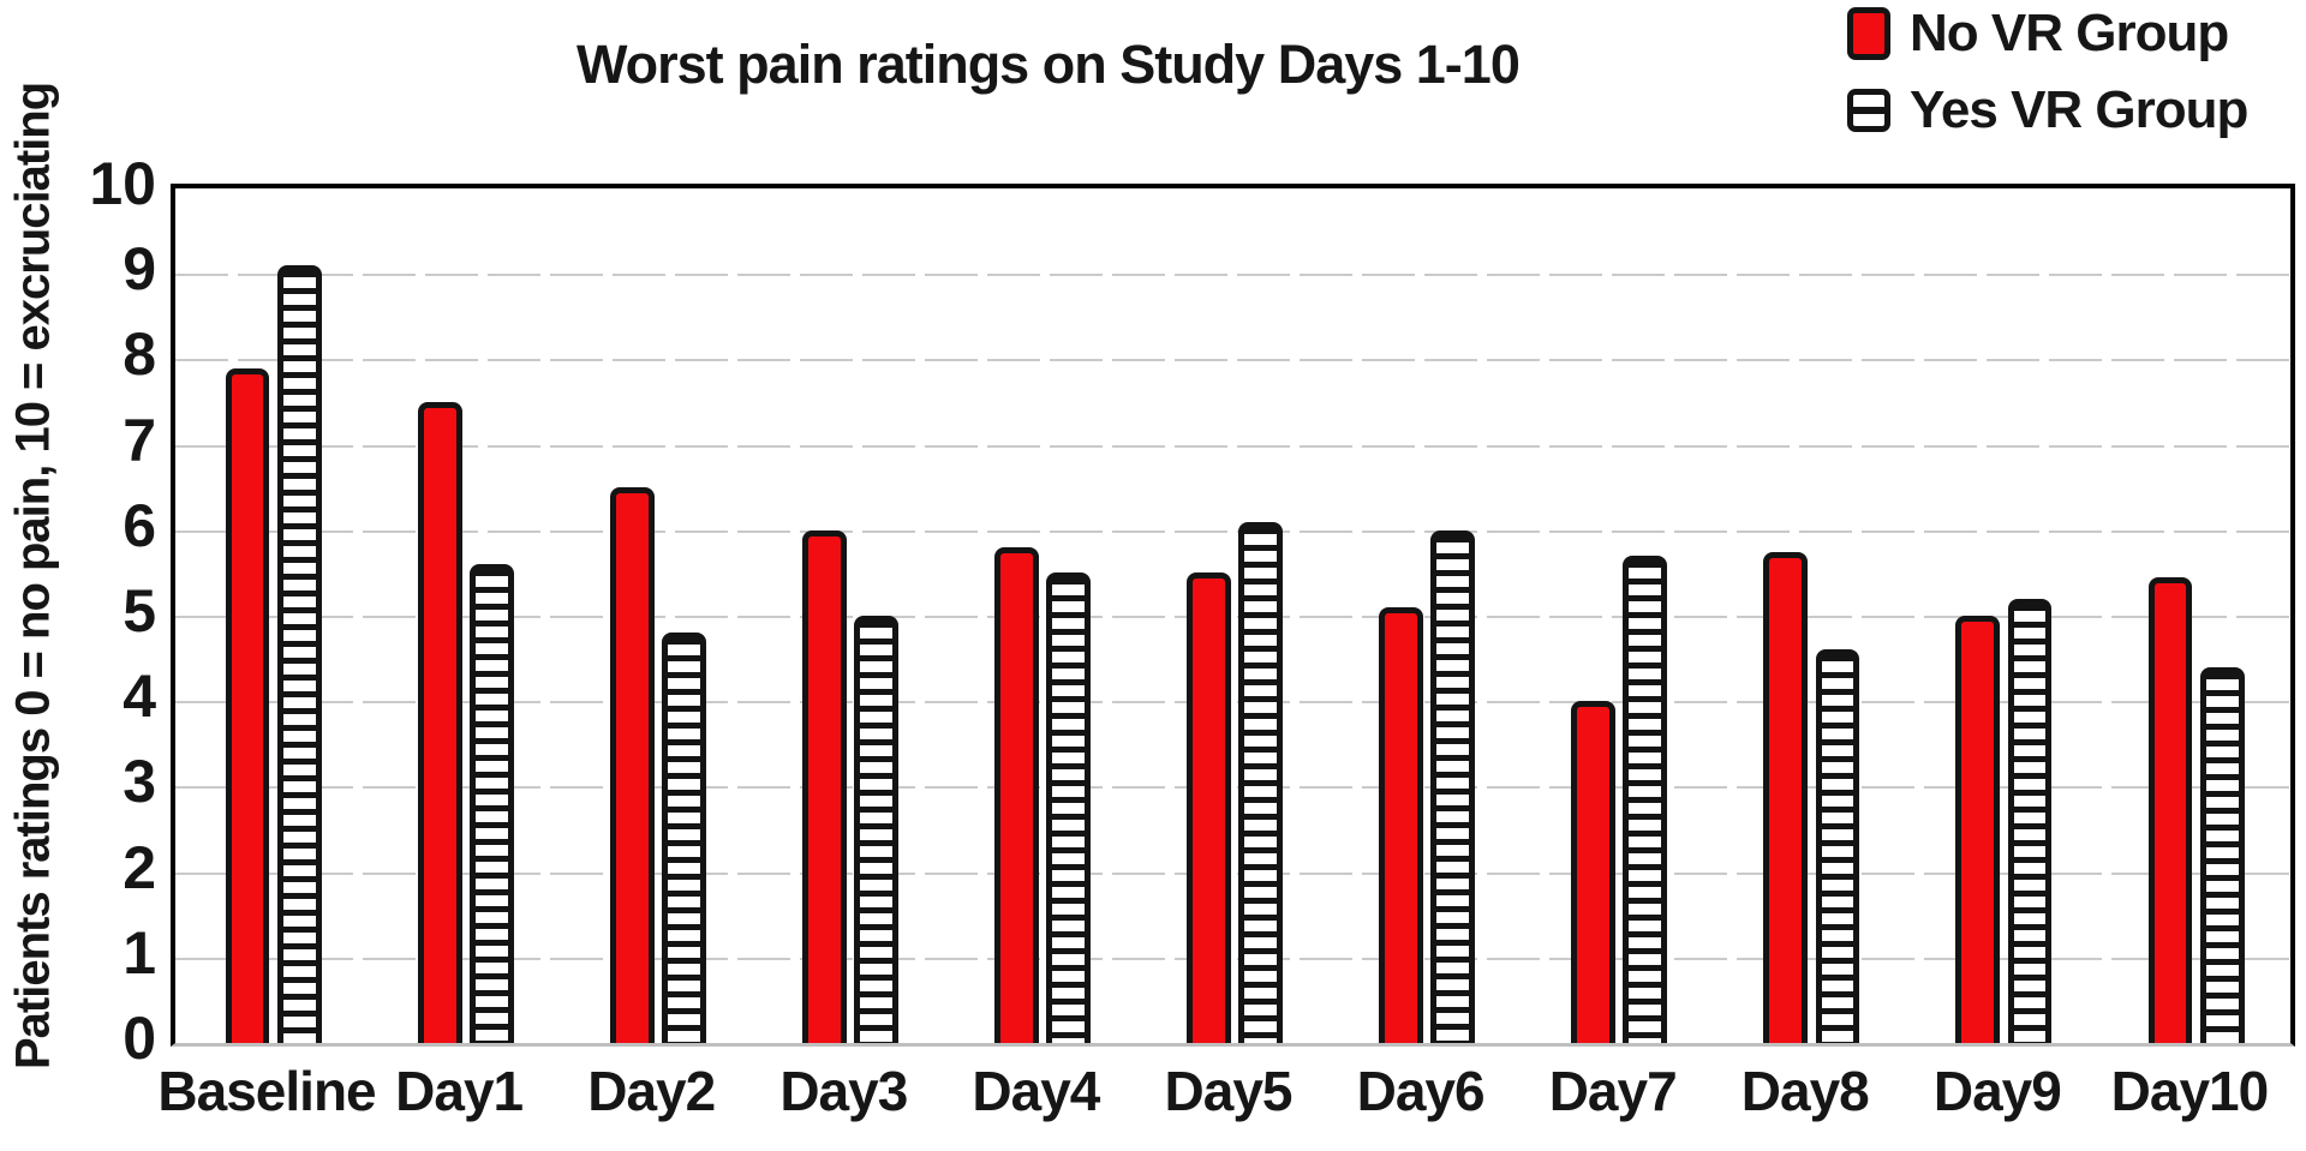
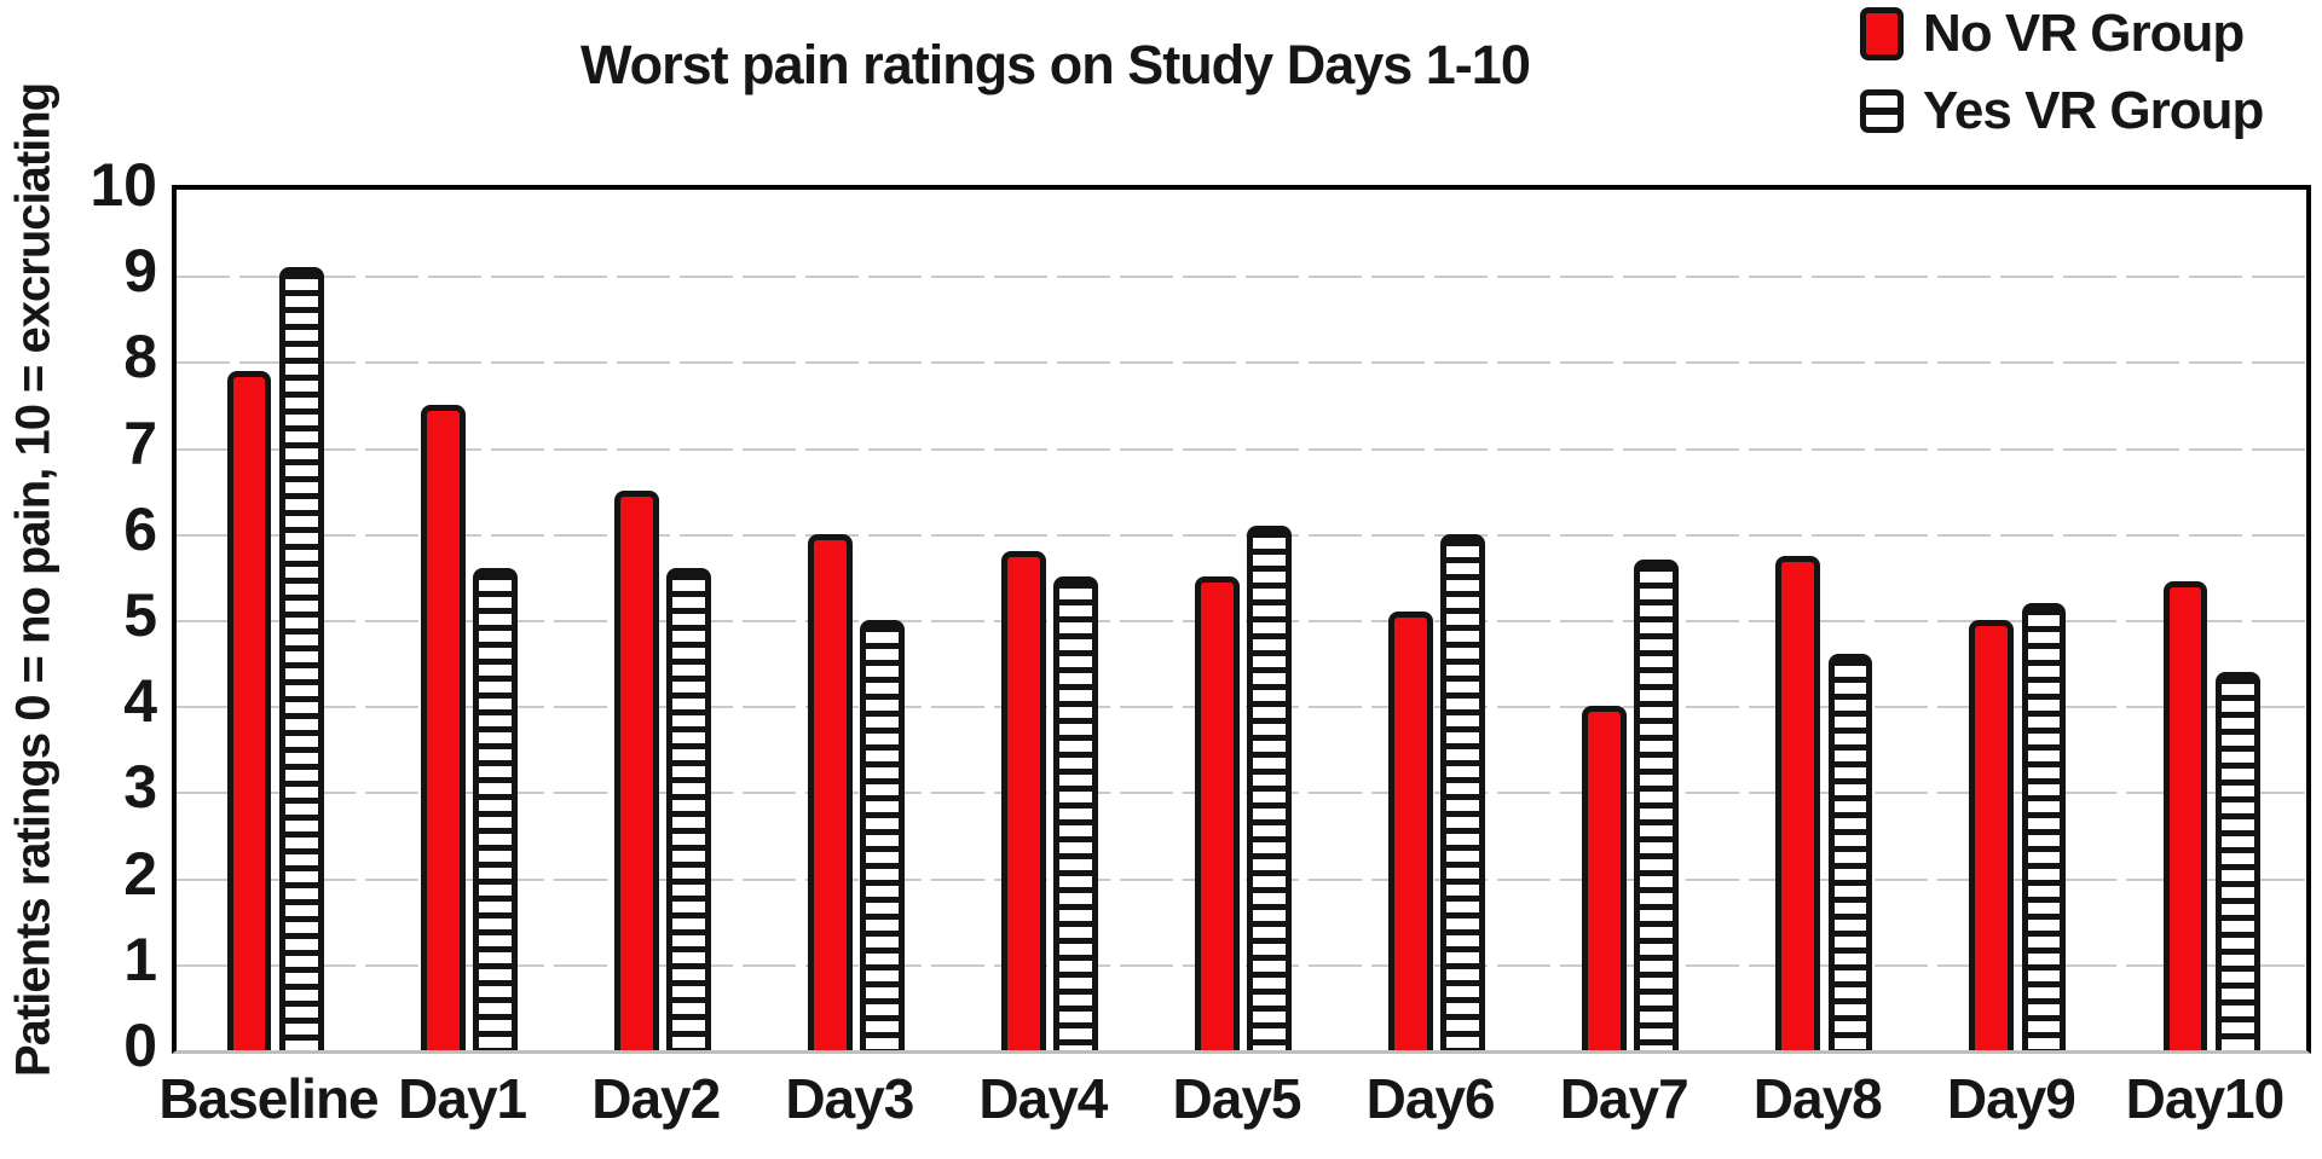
Yes VR Group/Day2: 4.8 -> 5.6
